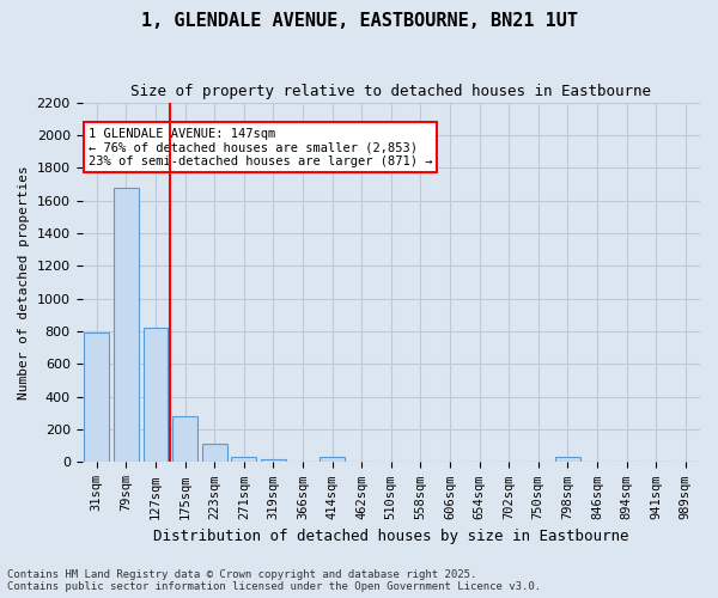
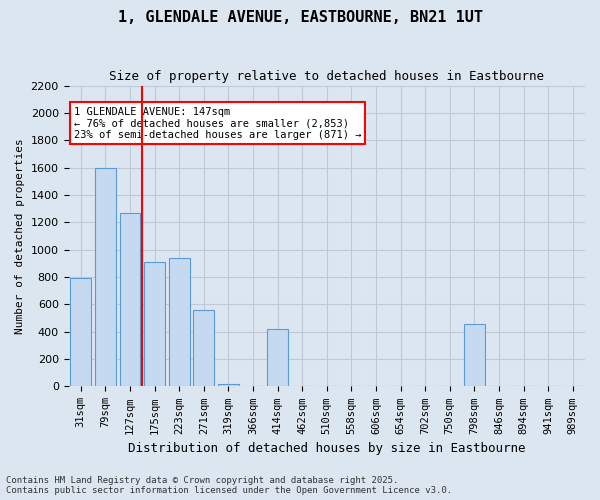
79sqm: 1680 -> 1600
127sqm: 820 -> 1270
175sqm: 280 -> 910
223sqm: 120 -> 940
271sqm: 40 -> 560
414sqm: 30 -> 420
798sqm: 30 -> 460
